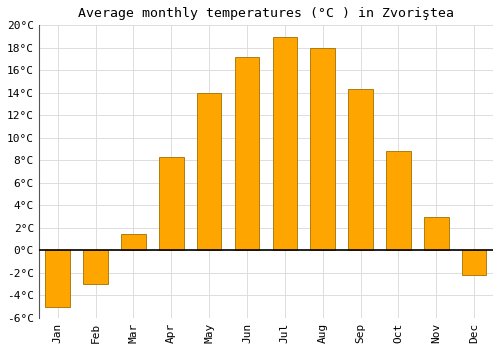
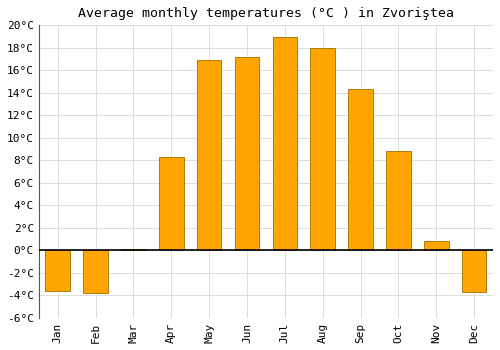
Jan: -5.0°C -> -3.6°C
Feb: -3.0°C -> -3.8°C
Mar: 1.5°C -> 0.1°C
May: 14.0°C -> 16.9°C
Nov: 3.0°C -> 0.8°C
Dec: -2.2°C -> -3.7°C
